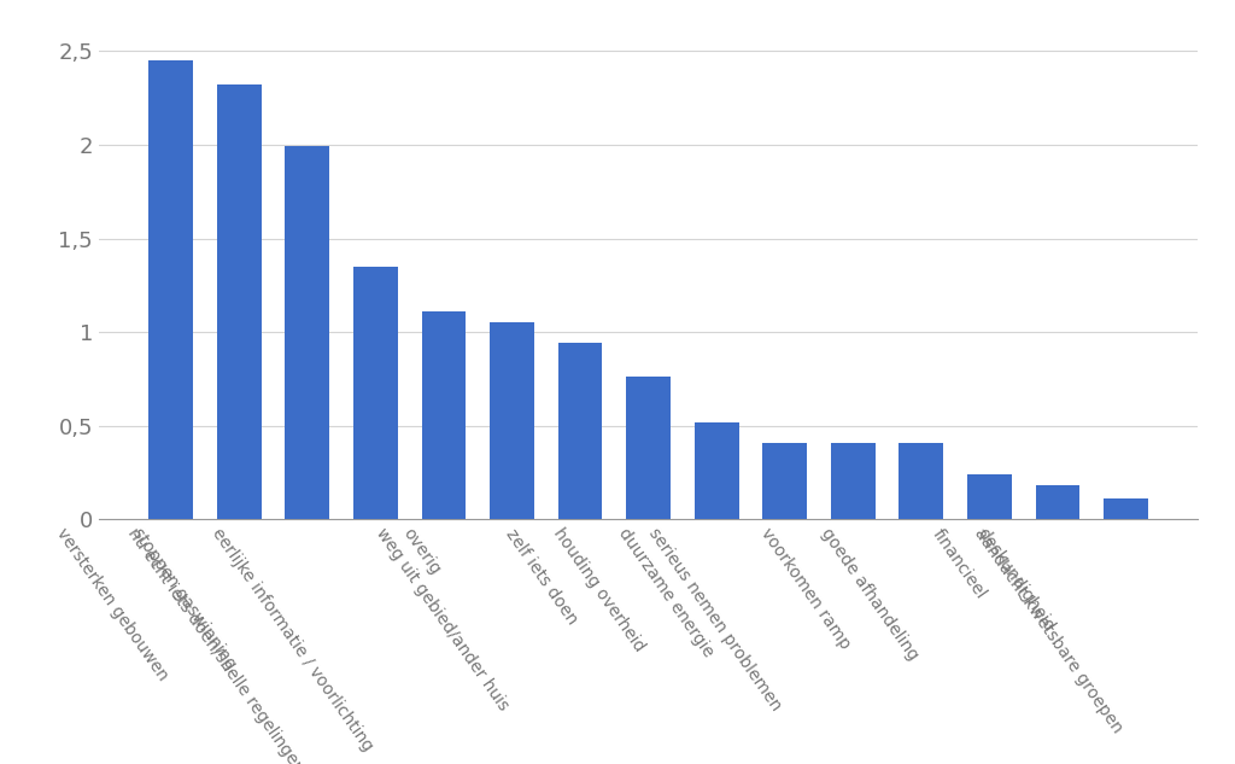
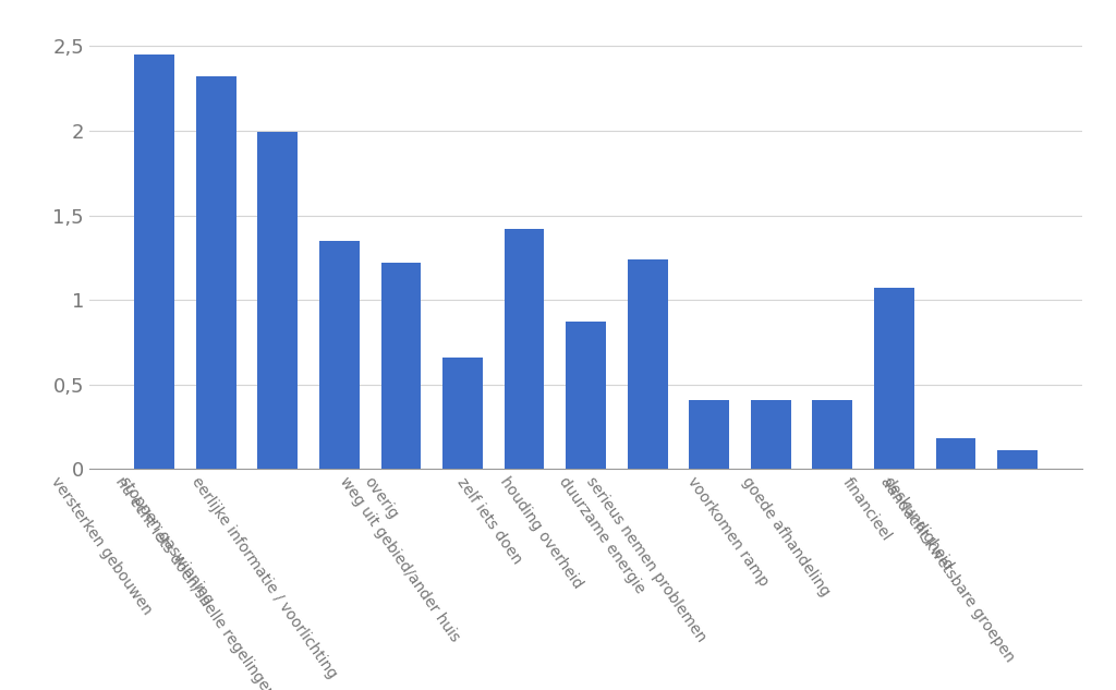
overig: 1,11 -> 1,22
weg uit gebied/ander huis: 1,05 -> 0,66
zelf iets doen: 0,94 -> 1,42
houding overheid: 0,76 -> 0,87
duurzame energie: 0,52 -> 1,24
financieel: 0,24 -> 1,07
